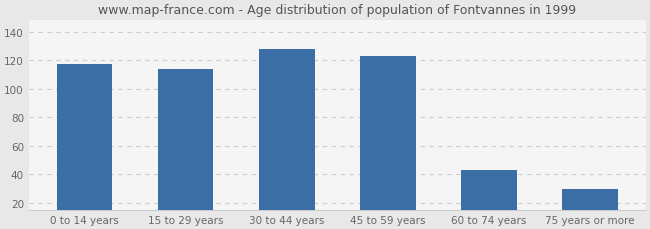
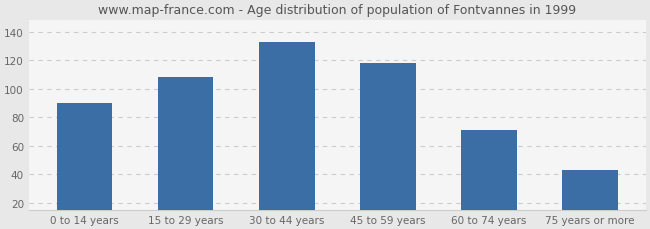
0 to 14 years: 117 -> 90
15 to 29 years: 114 -> 108
30 to 44 years: 128 -> 133
45 to 59 years: 123 -> 118
60 to 74 years: 43 -> 71
75 years or more: 30 -> 43
